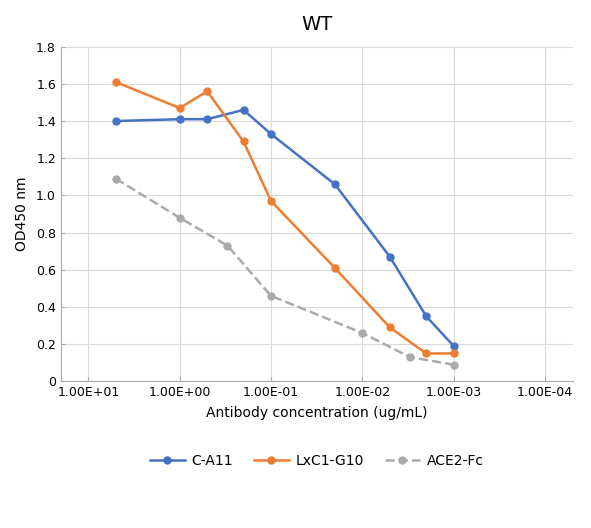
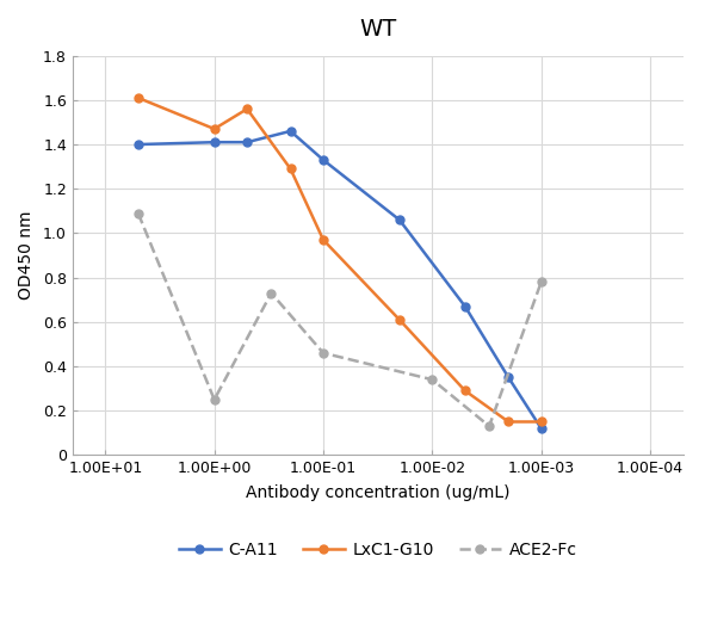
ACE2-Fc/1.00E+00: 0.88 -> 0.25
ACE2-Fc/1.00E-02: 0.26 -> 0.34
C-A11/1.00E-03: 0.19 -> 0.12
ACE2-Fc/1.00E-03: 0.09 -> 0.78
